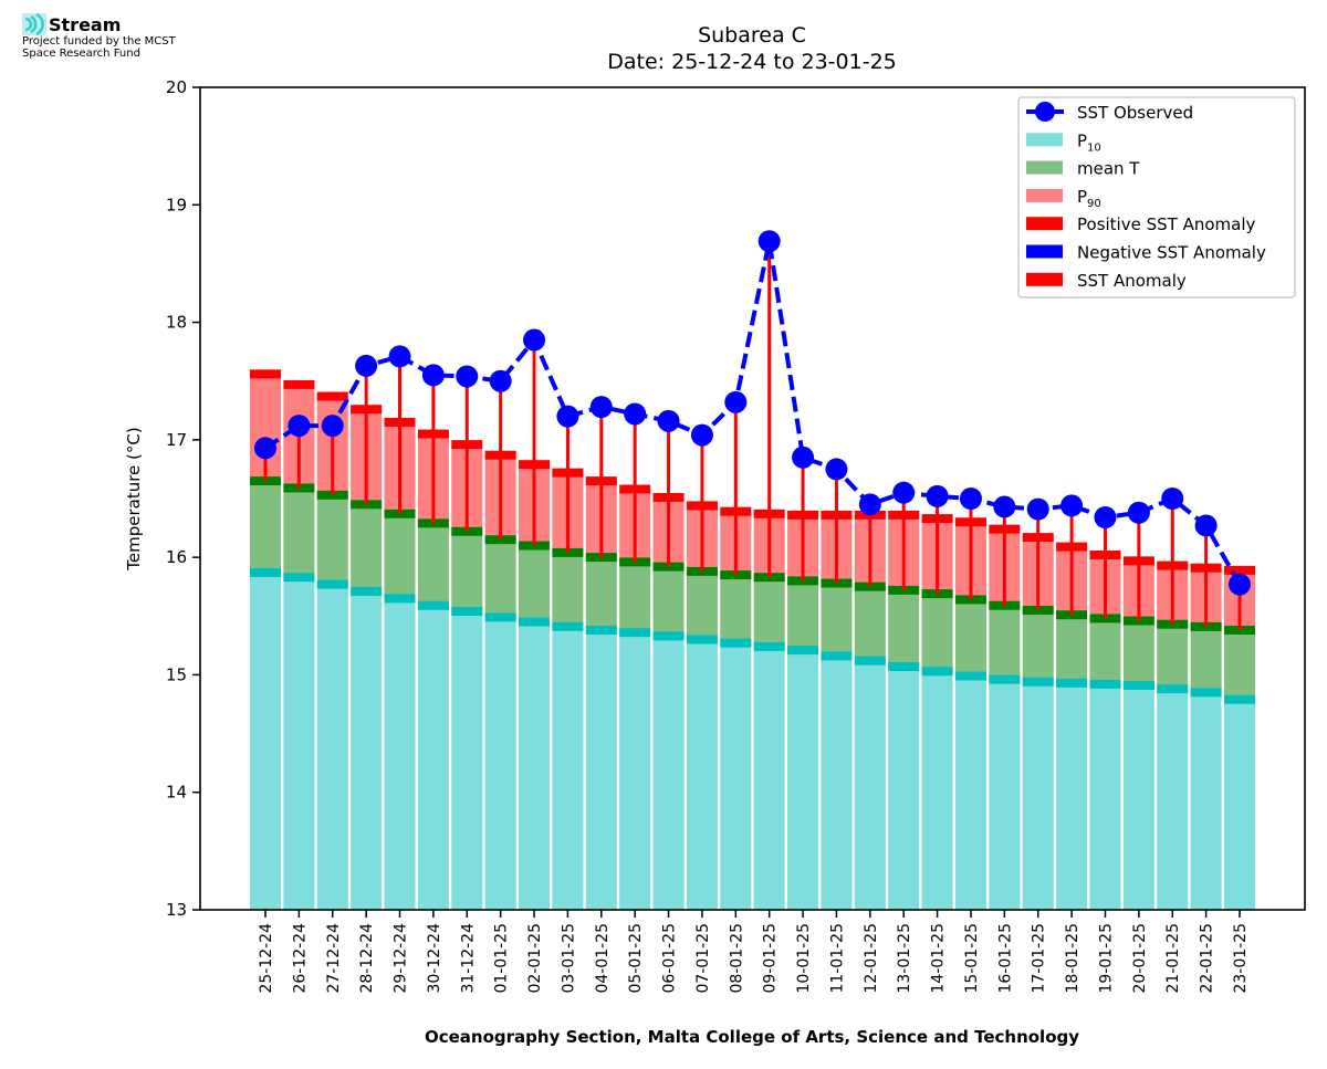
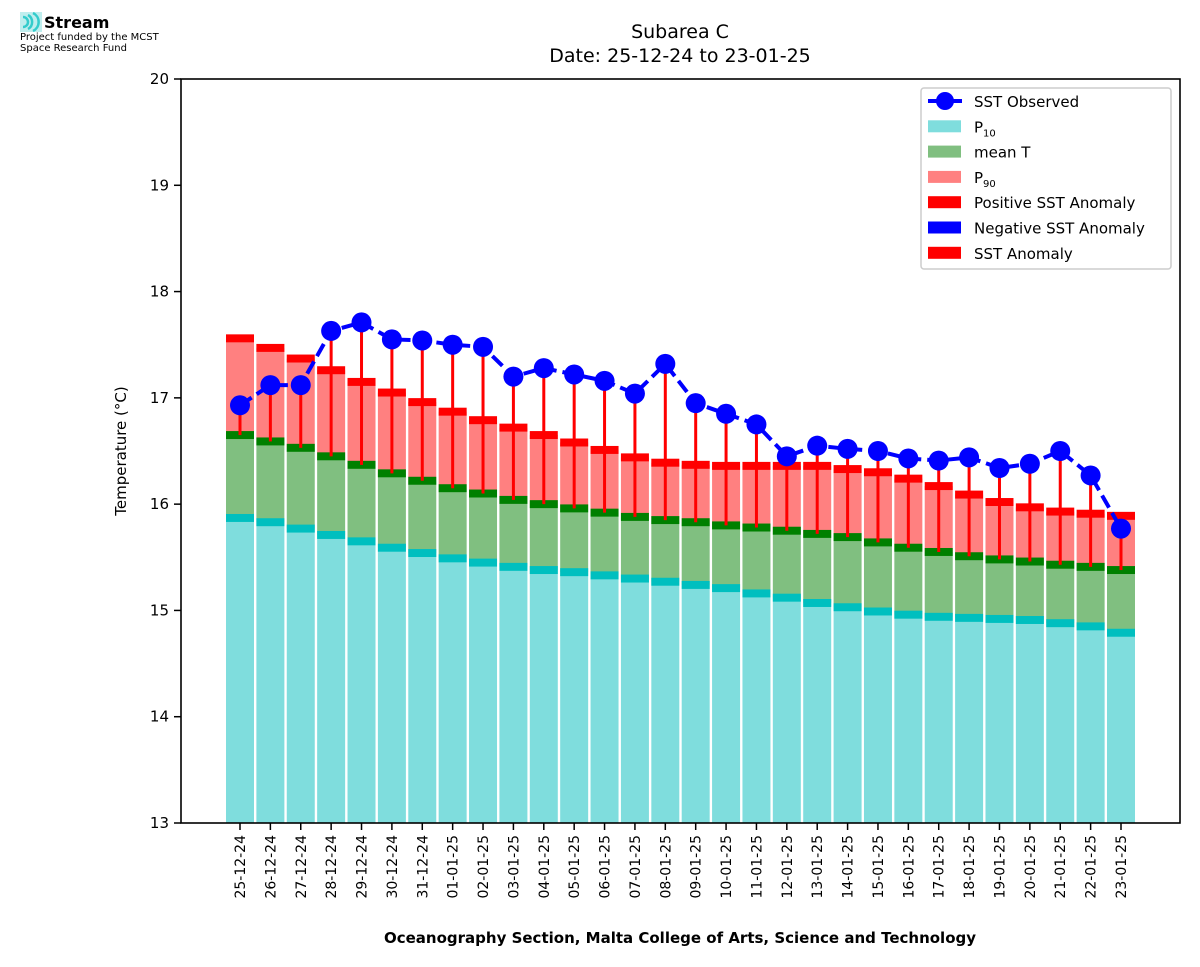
SST Observed/02-01-25: 17.85 -> 17.48
SST Observed/09-01-25: 18.69 -> 16.95
